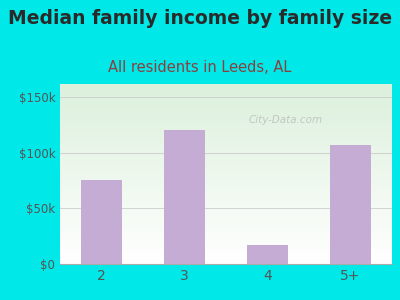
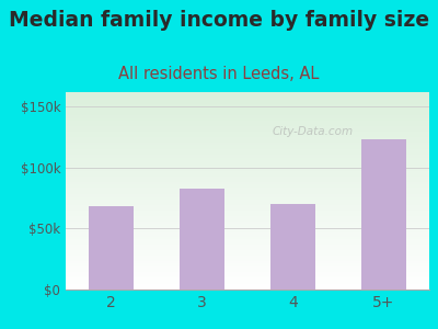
2: $76k -> $68k
3: $121k -> $83k
4: $17k -> $70k
5+: $107k -> $123k
